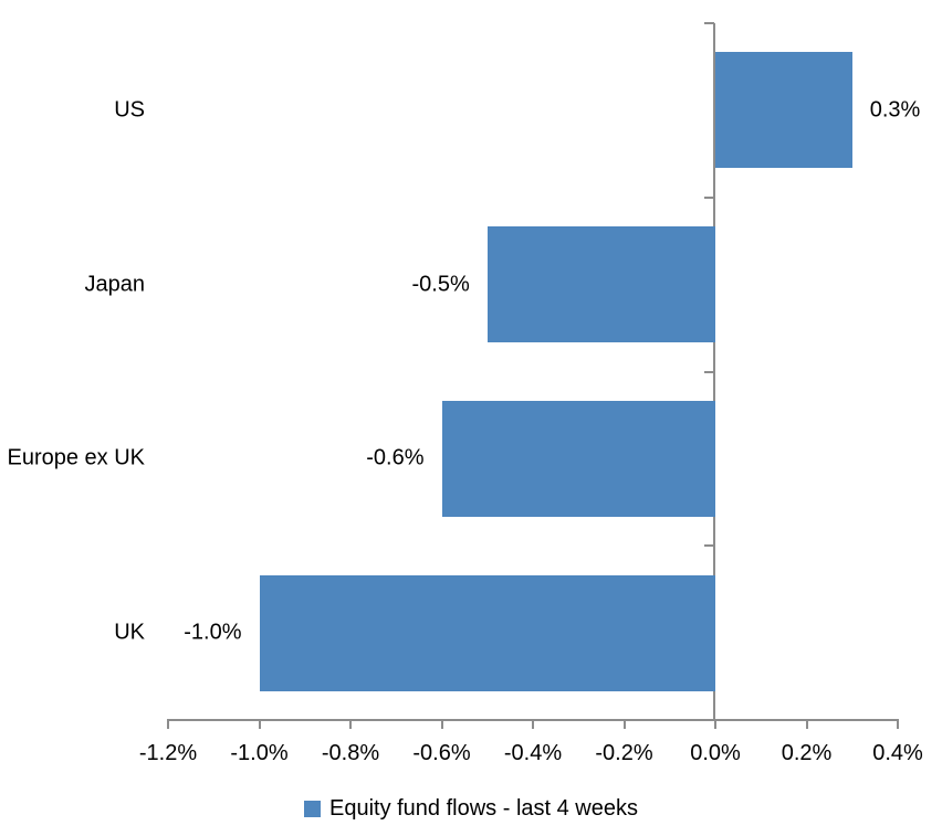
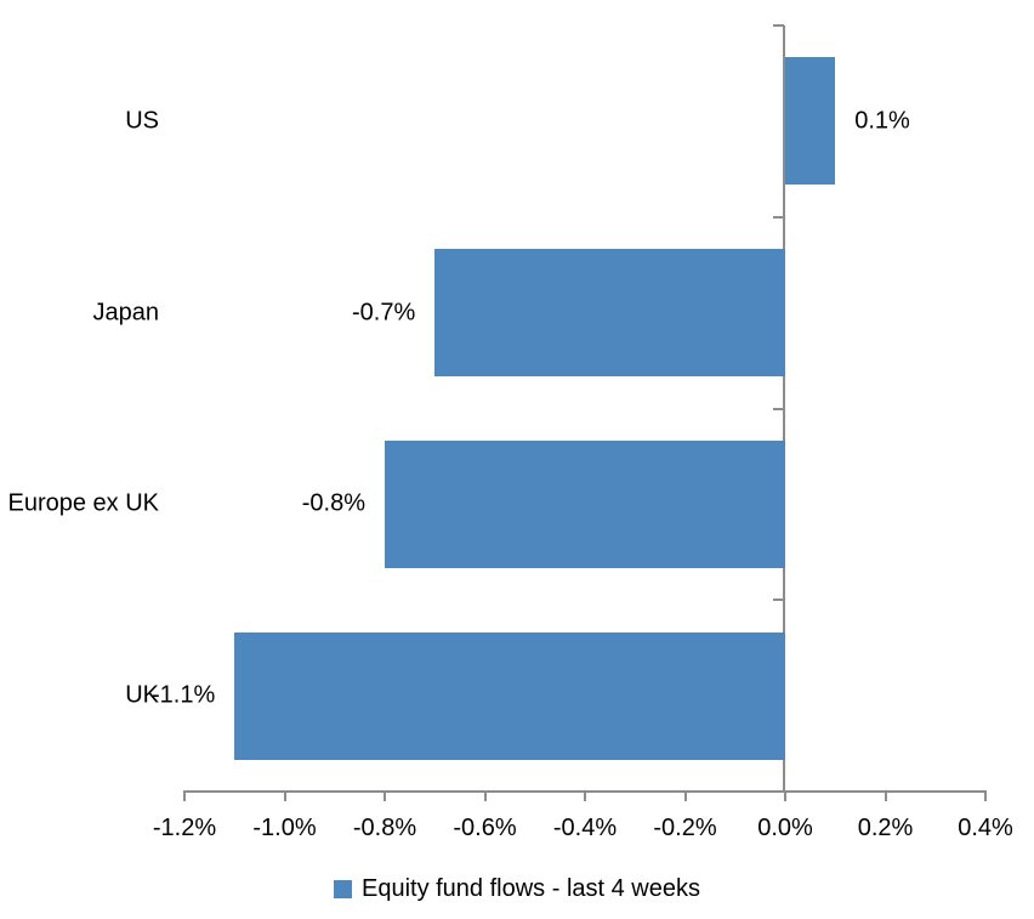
US: 0.3% -> 0.1%
Japan: -0.5% -> -0.7%
Europe ex UK: -0.6% -> -0.8%
UK: -1.0% -> -1.1%
